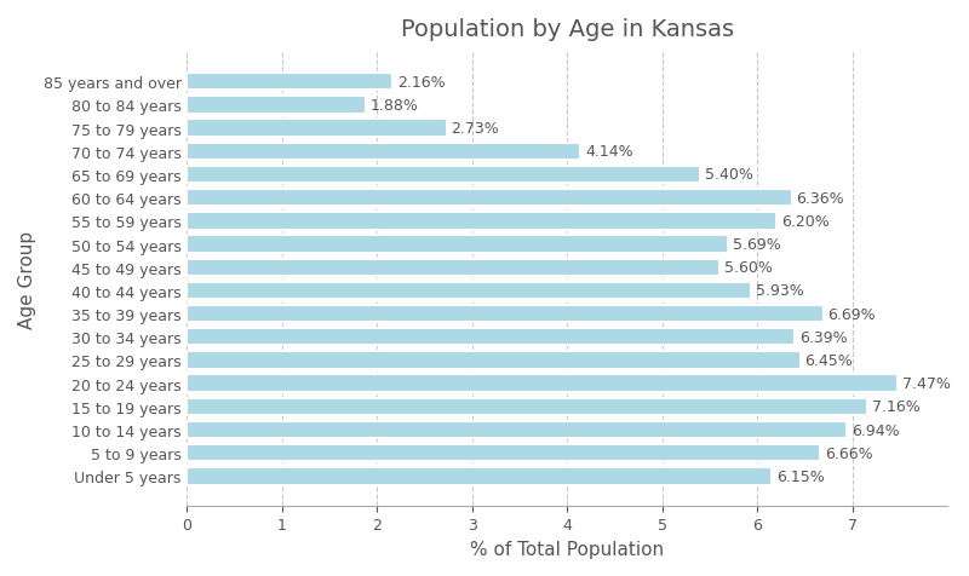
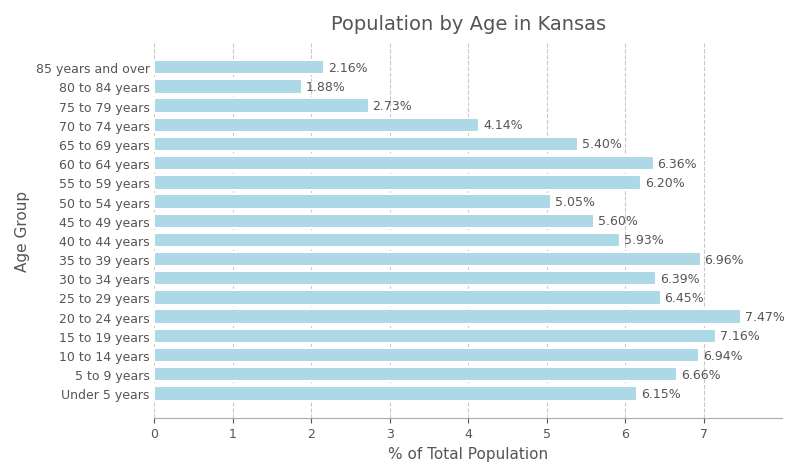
50 to 54 years: 5.69% -> 5.05%
35 to 39 years: 6.69% -> 6.96%
